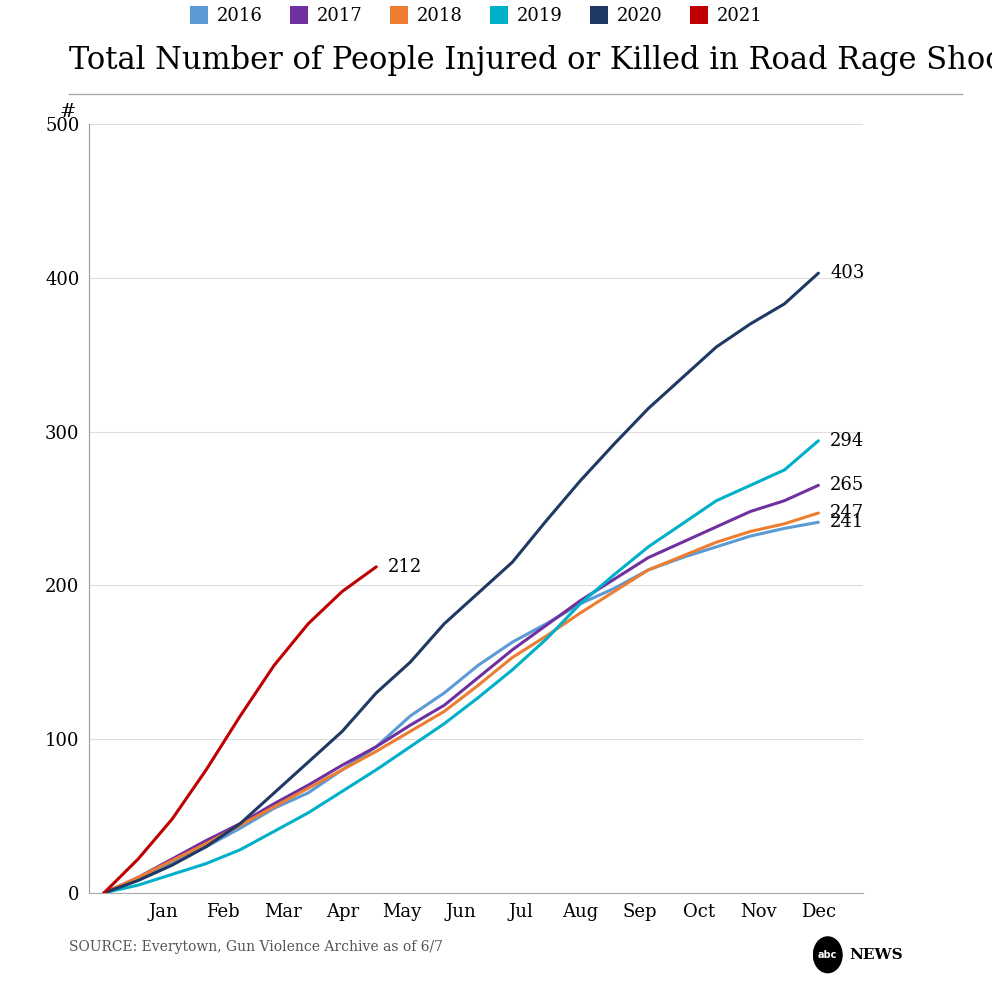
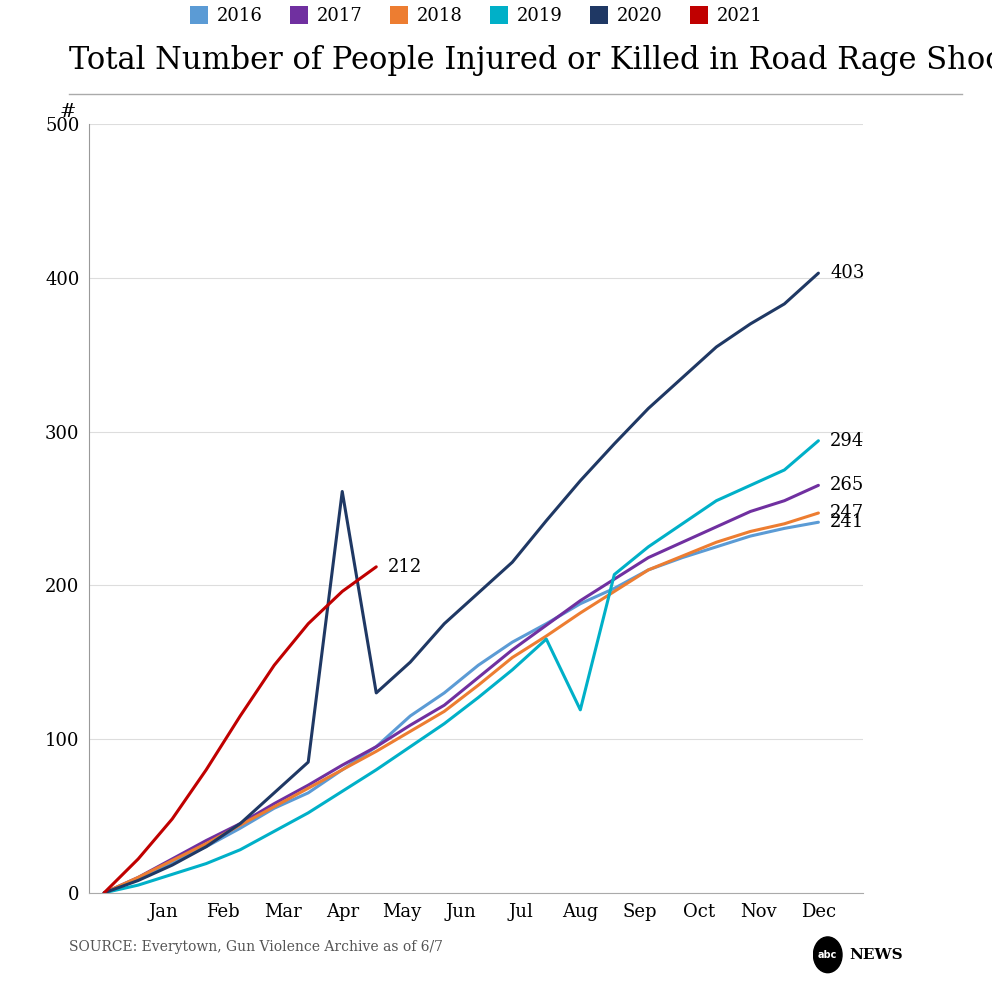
2020/Apr: 105 -> 261
2019/Aug: 188 -> 119
